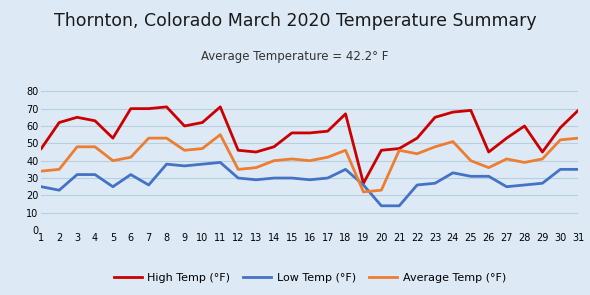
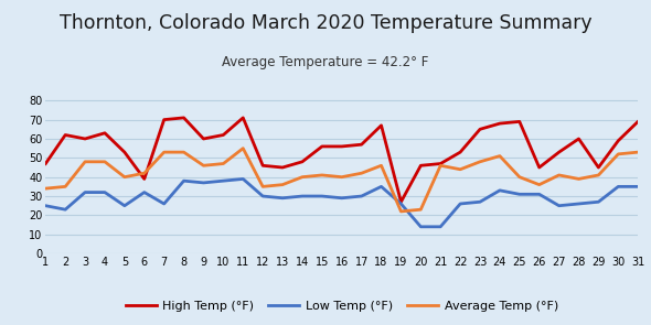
High Temp (°F)/3: 65 -> 60
High Temp (°F)/6: 70 -> 39
